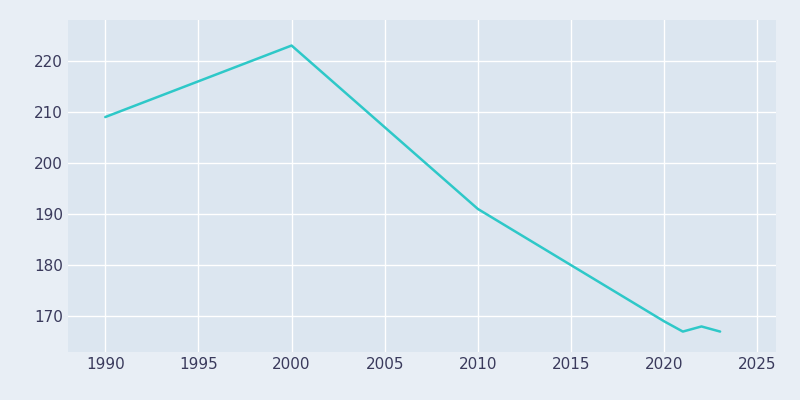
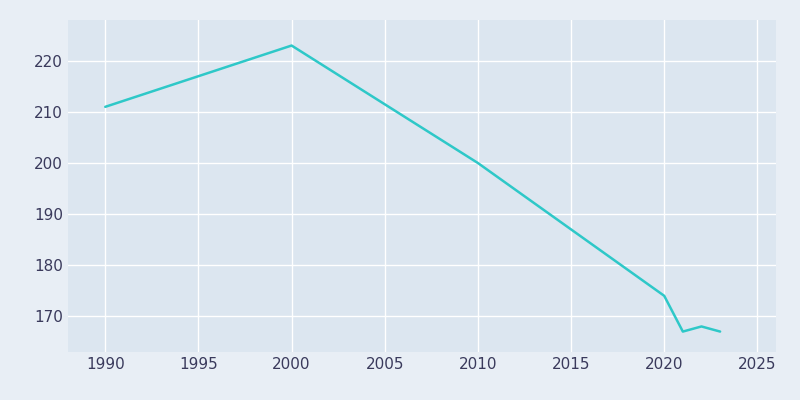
1990: 209 -> 211
2010: 191 -> 200
2020: 169 -> 174
